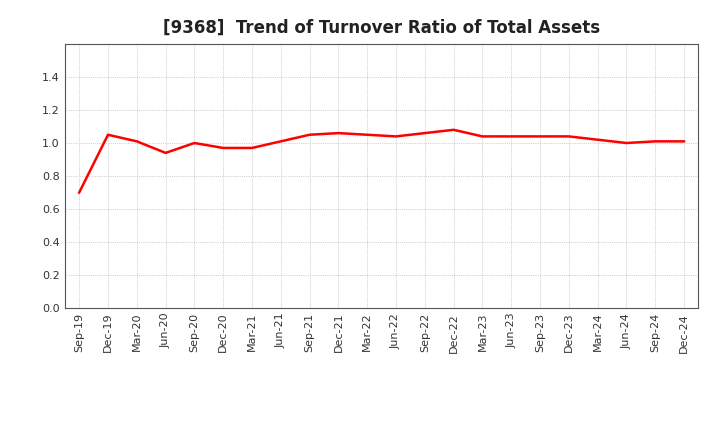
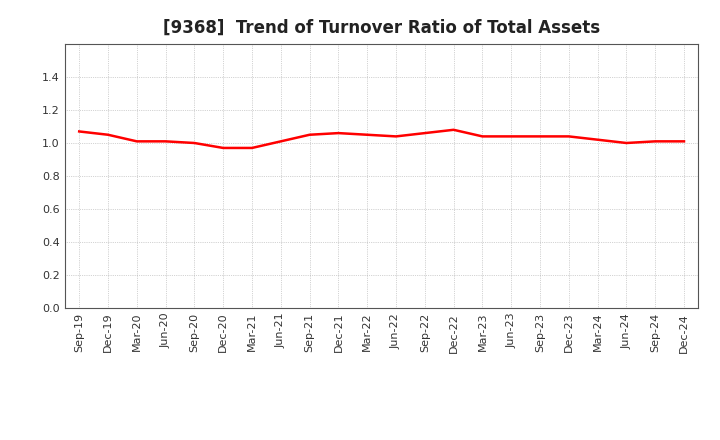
Sep-19: 0.70 -> 1.07
Jun-20: 0.94 -> 1.01
